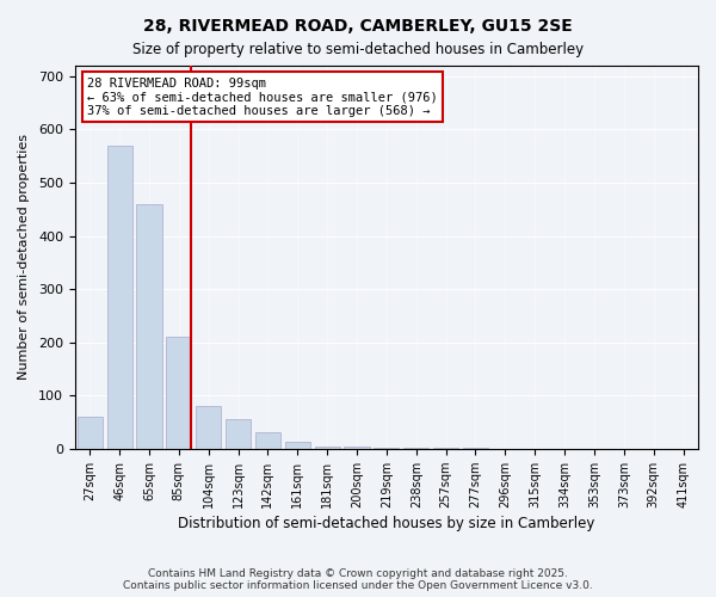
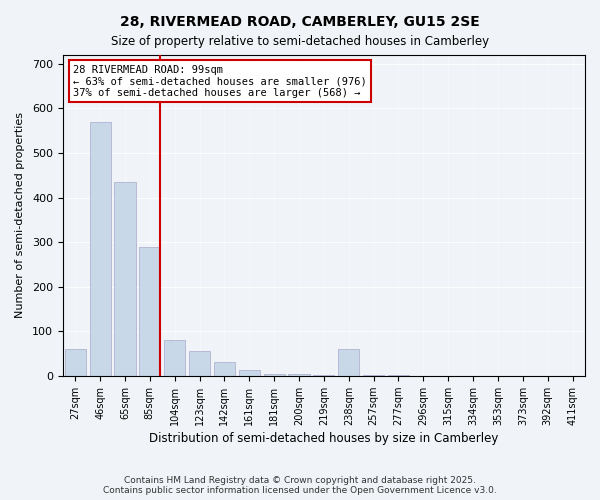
65sqm: 460 -> 435
85sqm: 210 -> 290
238sqm: 1 -> 60
